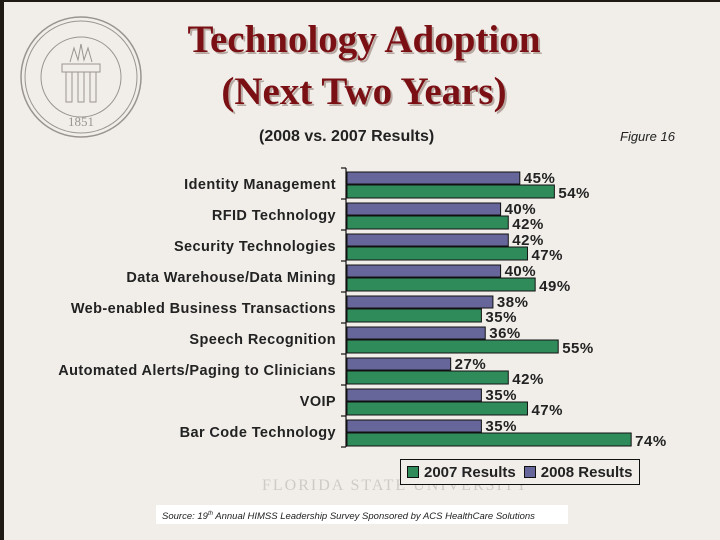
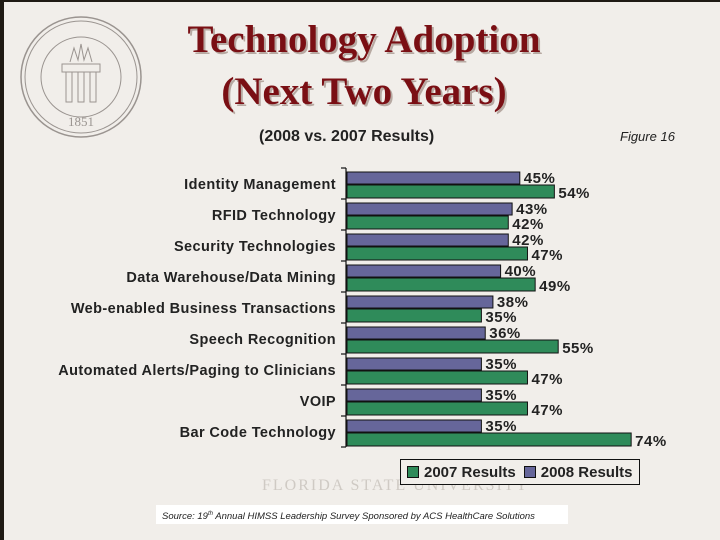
2008 Results/RFID Technology: 40% -> 43%
2008 Results/Automated Alerts/Paging to Clinicians: 27% -> 35%
2007 Results/Automated Alerts/Paging to Clinicians: 42% -> 47%
